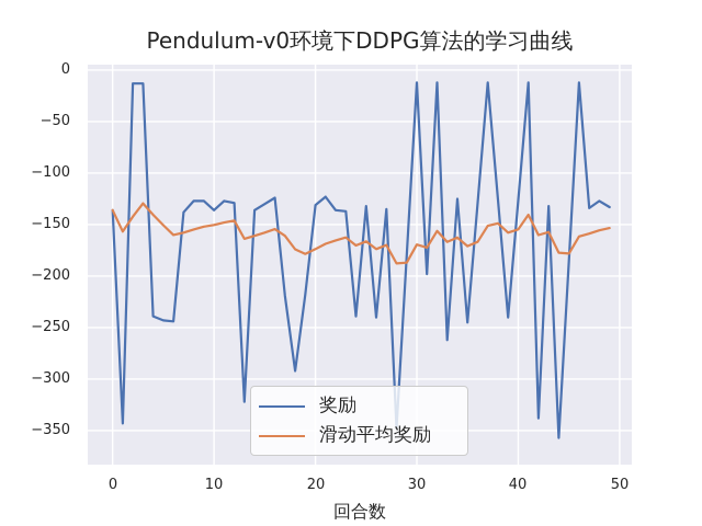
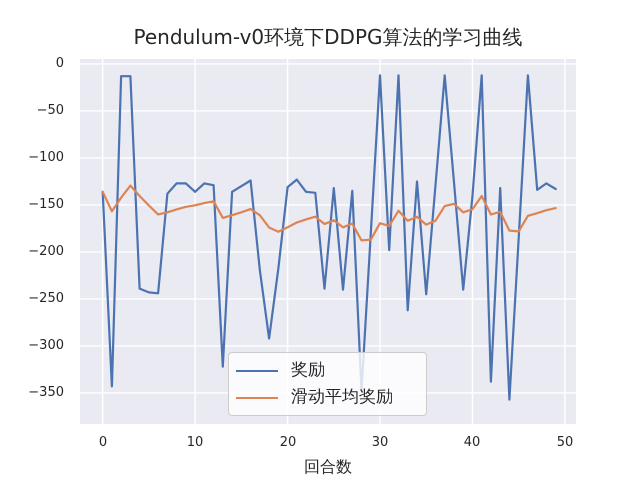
奖励/40: -130 -> -140
